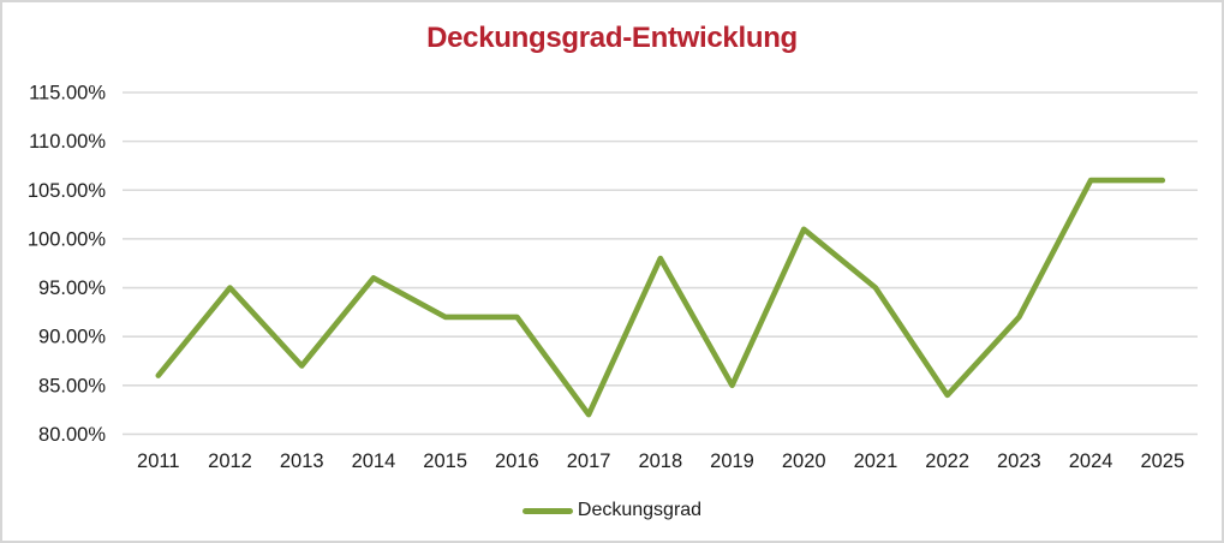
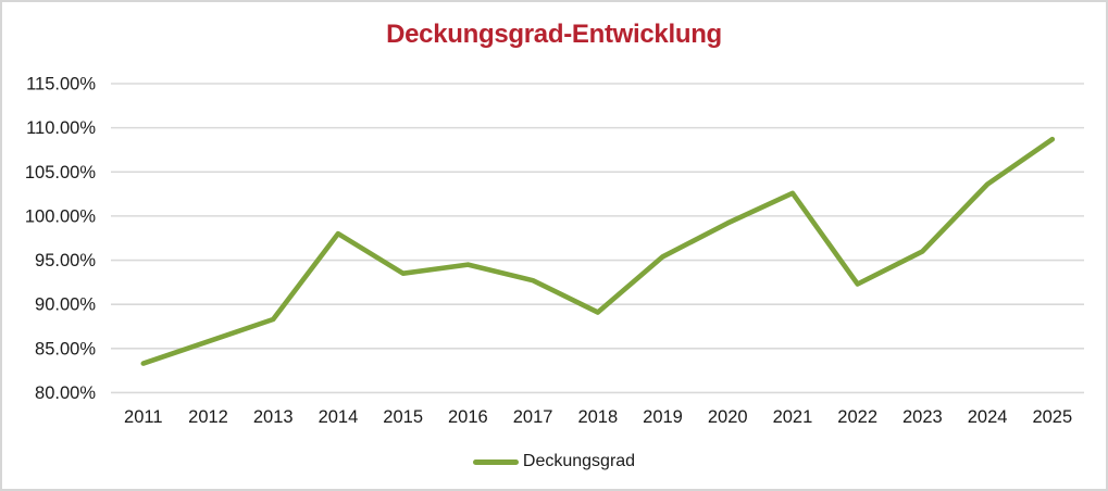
2011: 86% -> 83%
2012: 95% -> 86%
2013: 87% -> 88%
2014: 96% -> 98%
2015: 92% -> 94%
2016: 92% -> 94%
2017: 82% -> 93%
2018: 98% -> 89%
2019: 85% -> 95%
2020: 101% -> 99%
2021: 95% -> 103%
2022: 84% -> 92%
2023: 92% -> 96%
2024: 106% -> 104%
2025: 106% -> 109%
